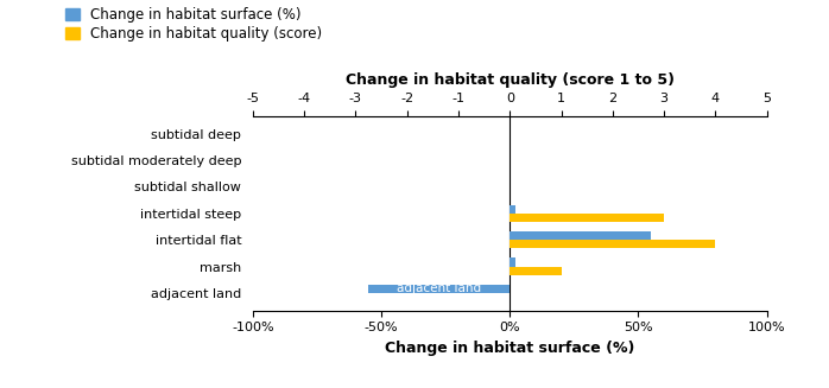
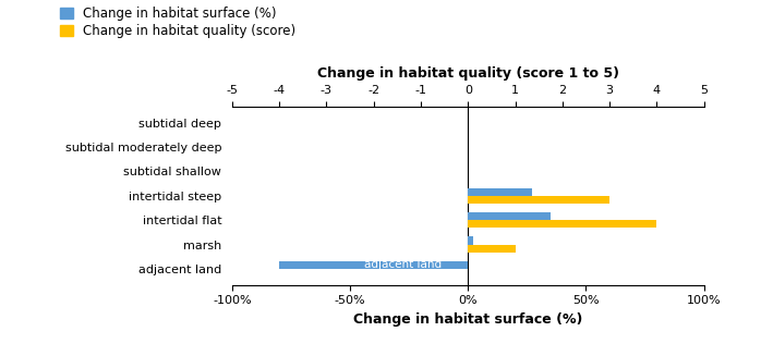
Change in habitat surface (%)/intertidal steep: 2% -> 27%
Change in habitat surface (%)/intertidal flat: 55% -> 35%
Change in habitat surface (%)/adjacent land: -55% -> -80%
